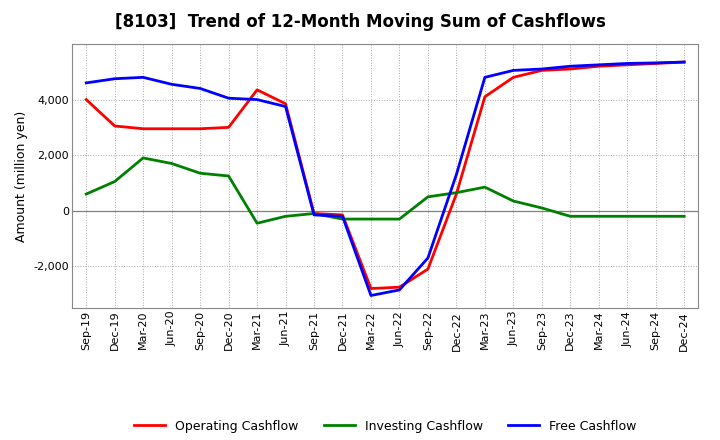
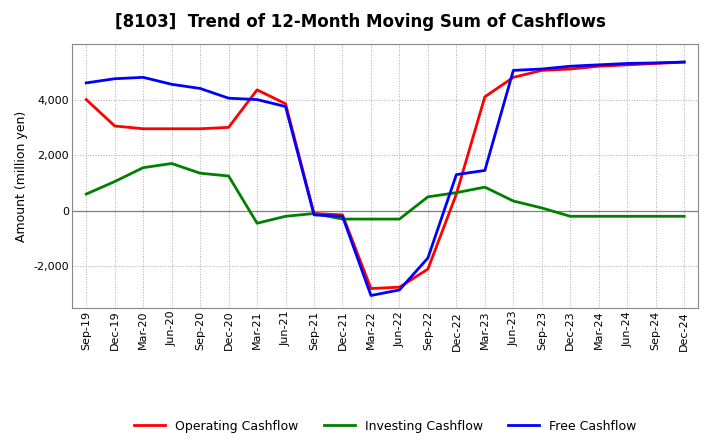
Investing Cashflow/Mar-20: 1,900 -> 1,550
Free Cashflow/Mar-23: 4,800 -> 1,450
